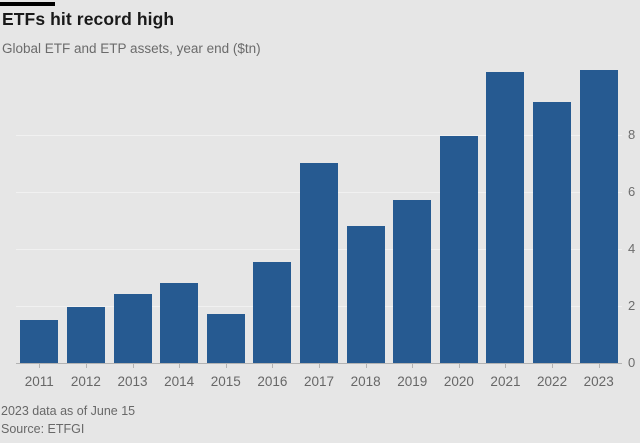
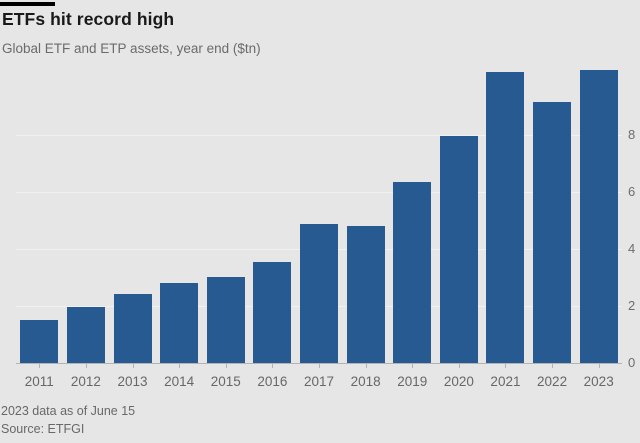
2015: 1.7 -> 3.0
2017: 7.0 -> 4.8
2019: 5.7 -> 6.3
